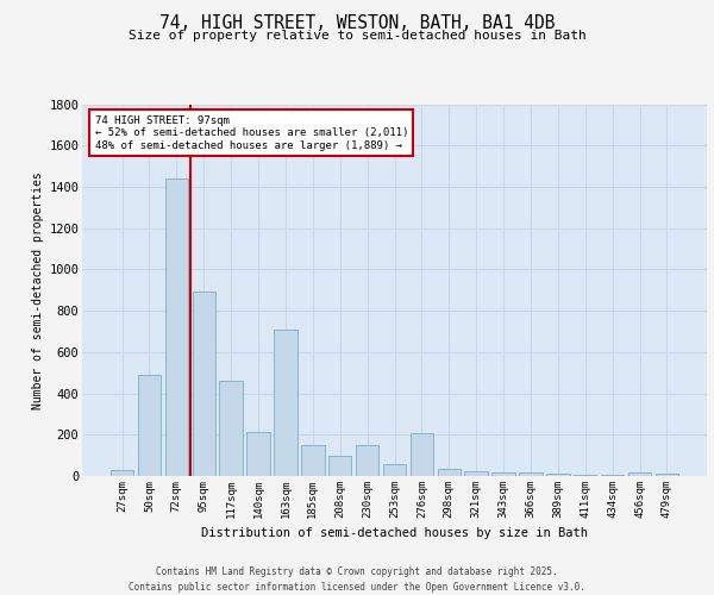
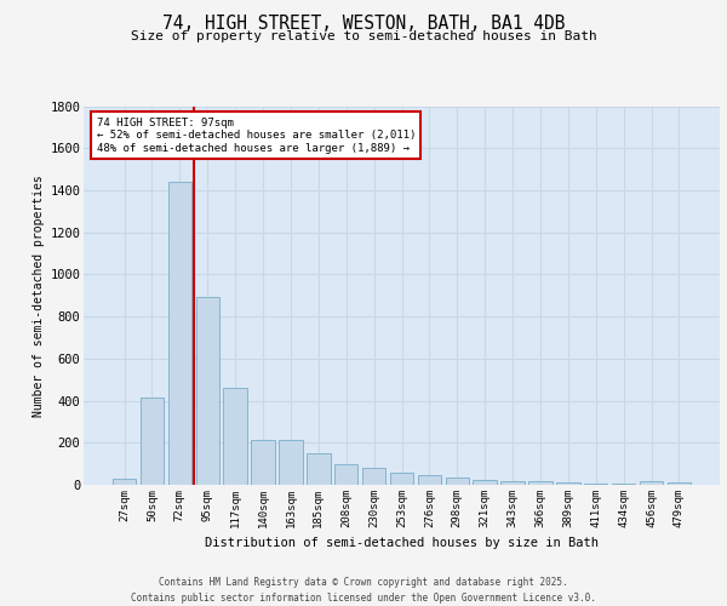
50sqm: 490 -> 420
163sqm: 710 -> 220
230sqm: 150 -> 80
276sqm: 210 -> 40
